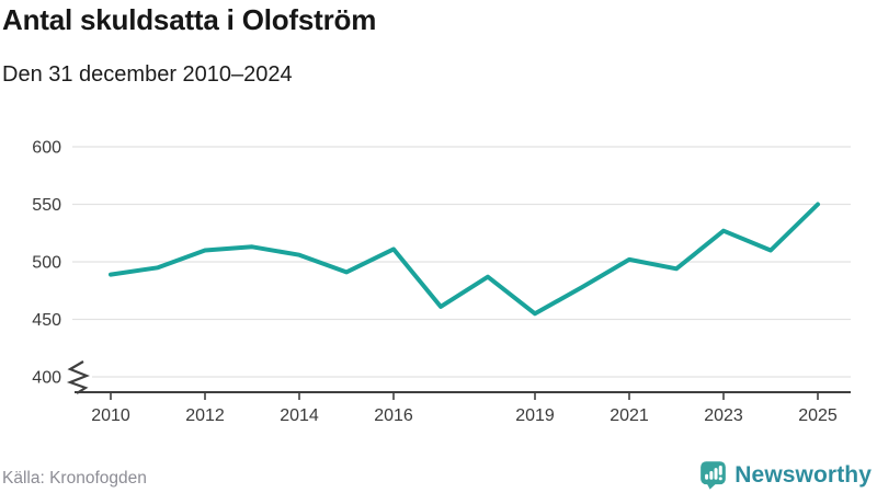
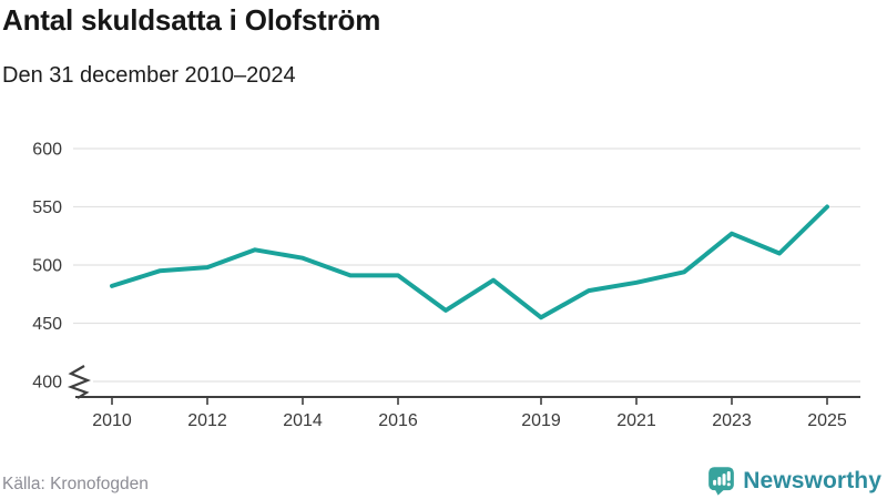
2010: 489 -> 482
2012: 510 -> 498
2016: 511 -> 491
2021: 502 -> 485
